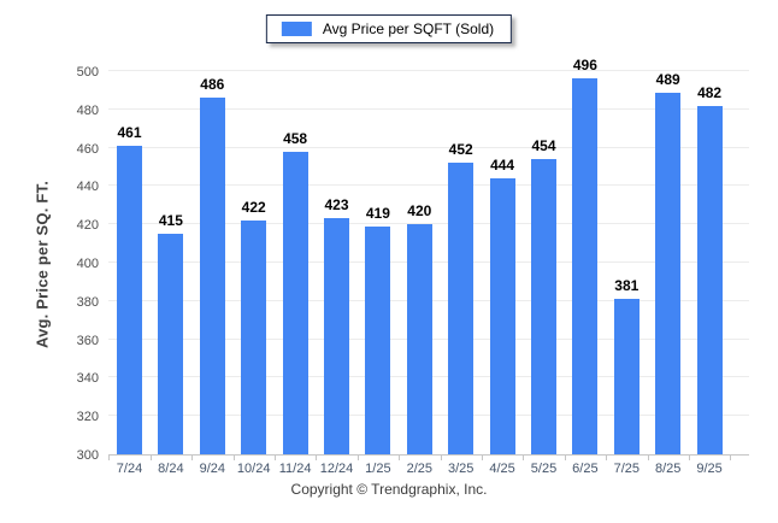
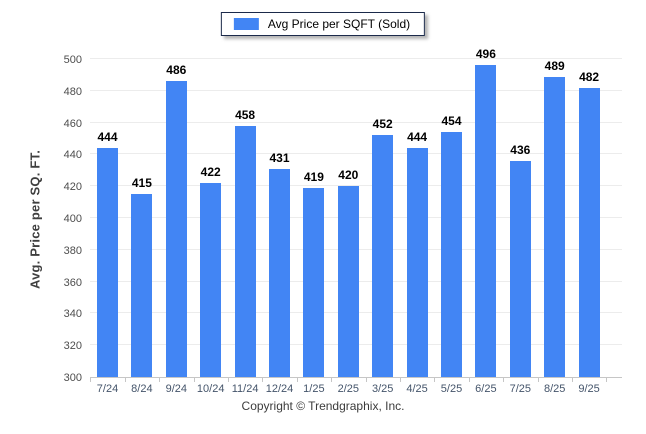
7/24: 461 -> 444
12/24: 423 -> 431
7/25: 381 -> 436
